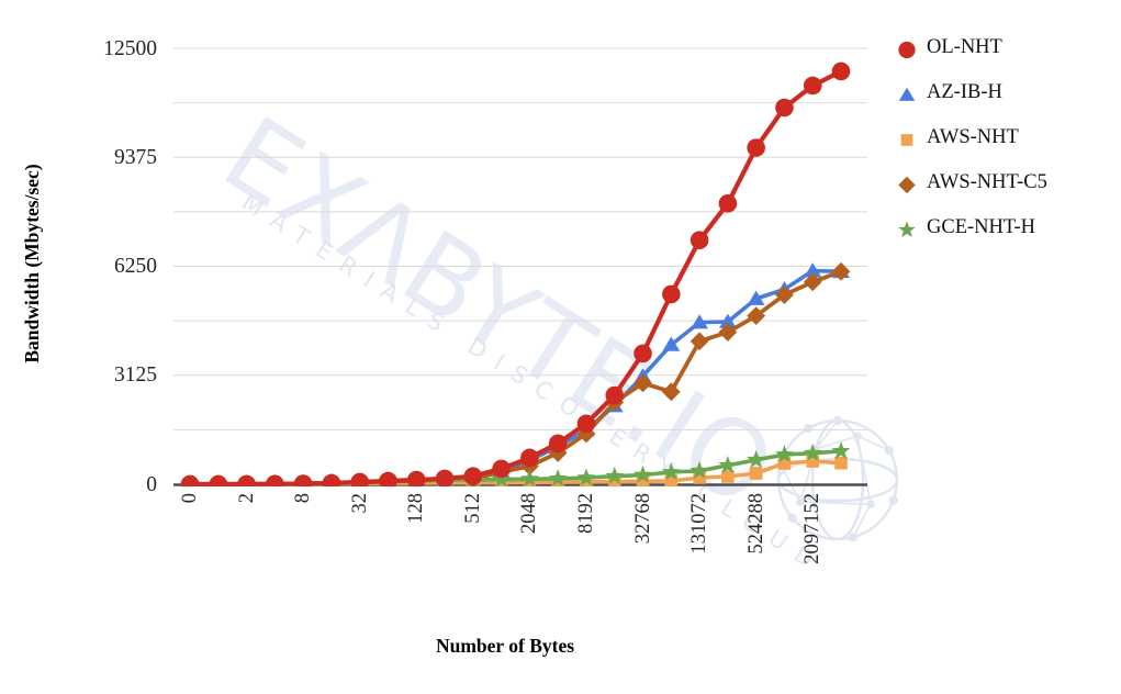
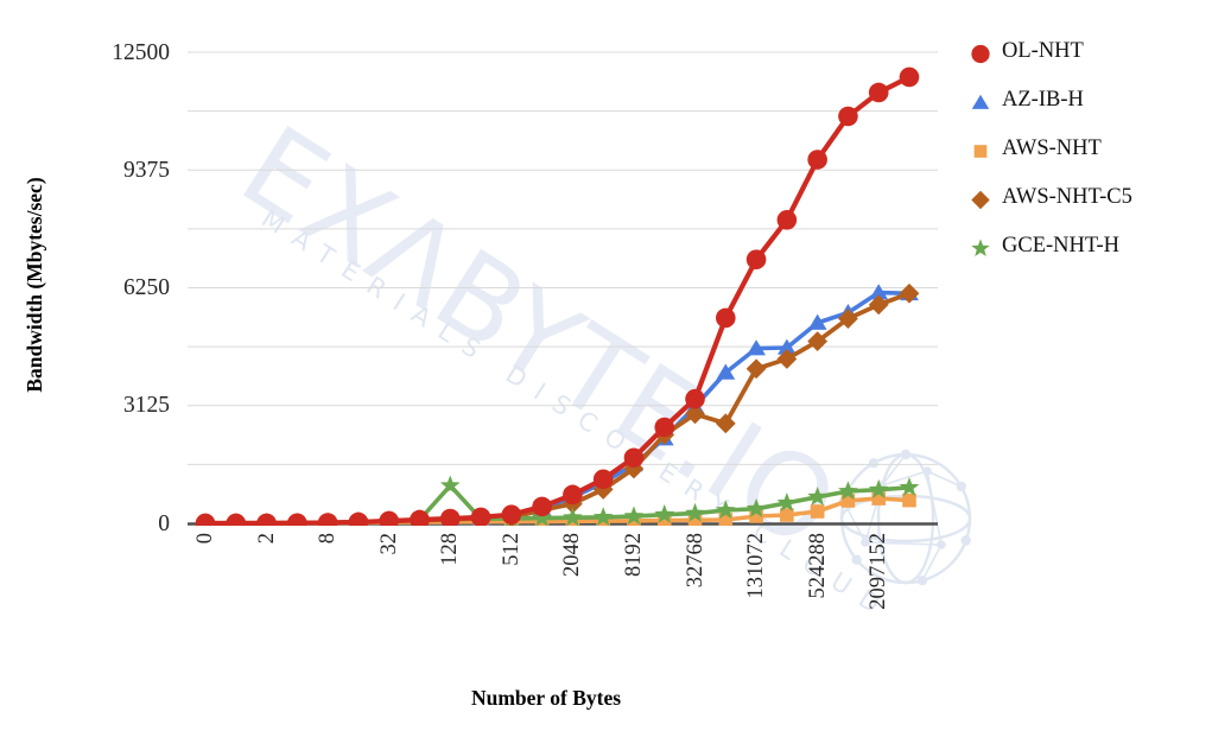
GCE-NHT-H/128: 100 -> 1000
OL-NHT/32768: 3800 -> 3300
